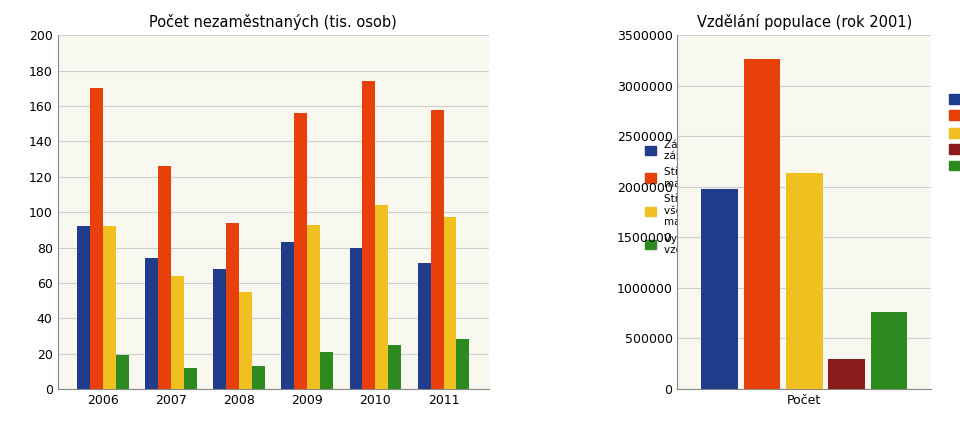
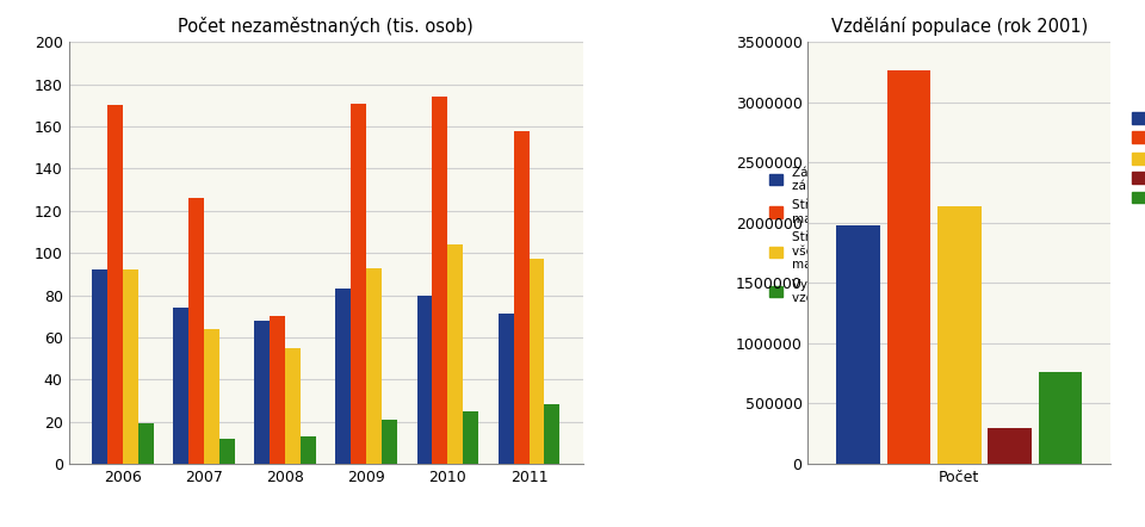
Počet nezaměstnaných (tis. osob)/Střední vzdělání bez maturity/2008: 94 -> 70
Počet nezaměstnaných (tis. osob)/Střední vzdělání bez maturity/2009: 156 -> 171
